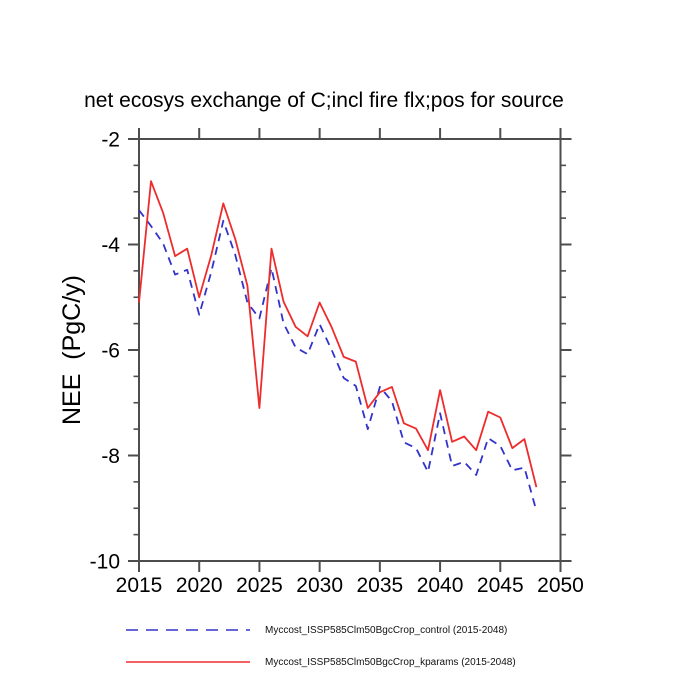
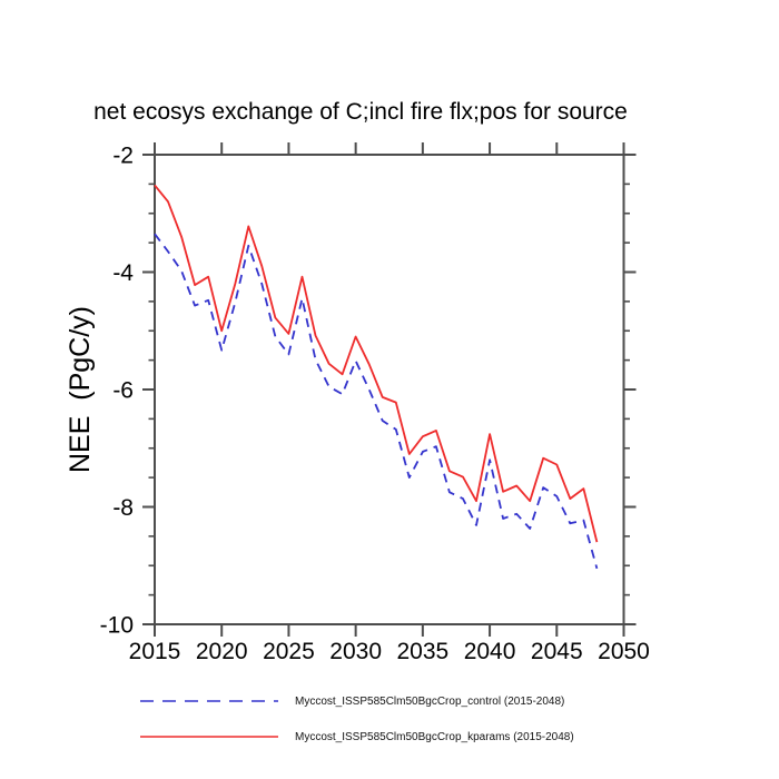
Myccost_ISSP585Clm50BgcCrop_kparams (2015-2048)/2015: -5.1 -> -2.5
Myccost_ISSP585Clm50BgcCrop_kparams (2015-2048)/2025: -7.1 -> -5.0
Myccost_ISSP585Clm50BgcCrop_control (2015-2048)/2035: -6.7 -> -7.1
